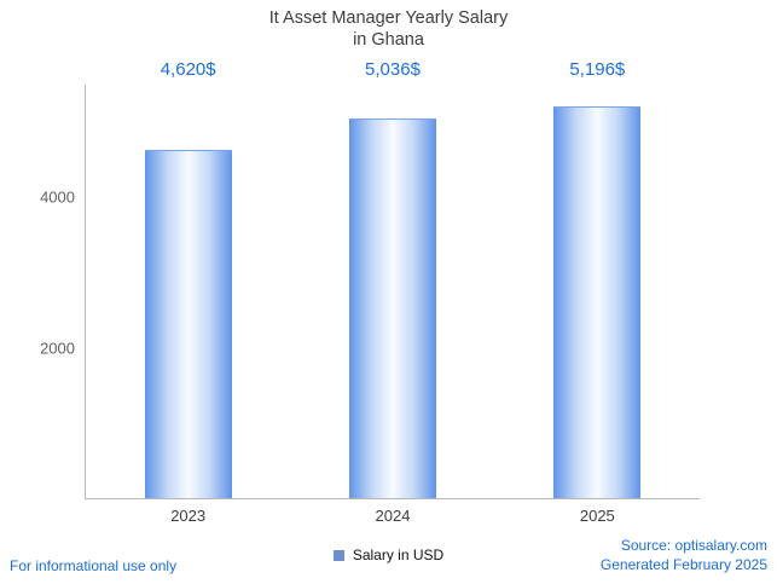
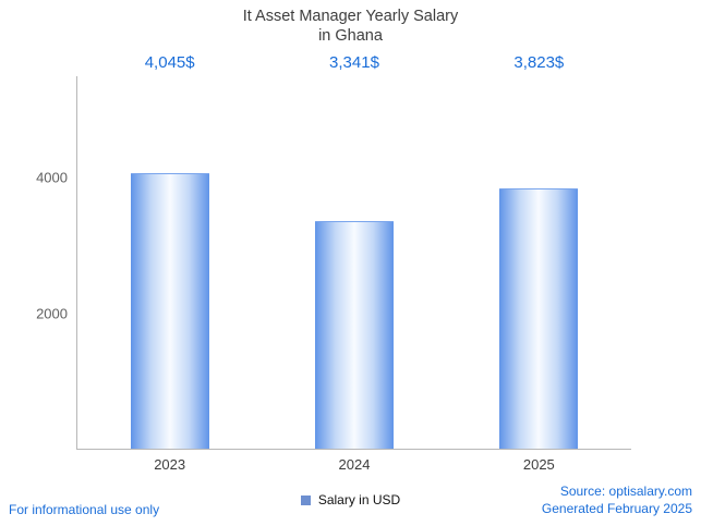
2023: 4,620 -> 4,045
2024: 5,036 -> 3,341
2025: 5,196 -> 3,823
